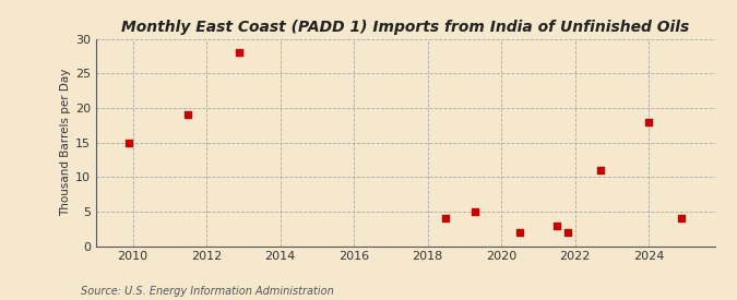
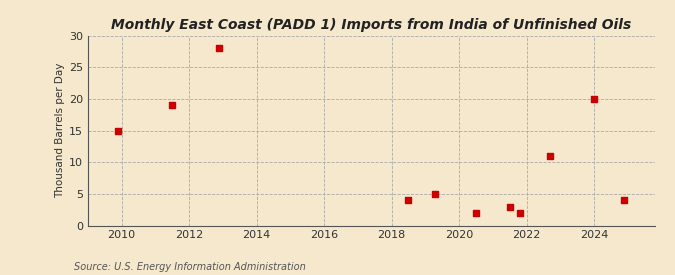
2024: 18 -> 20
